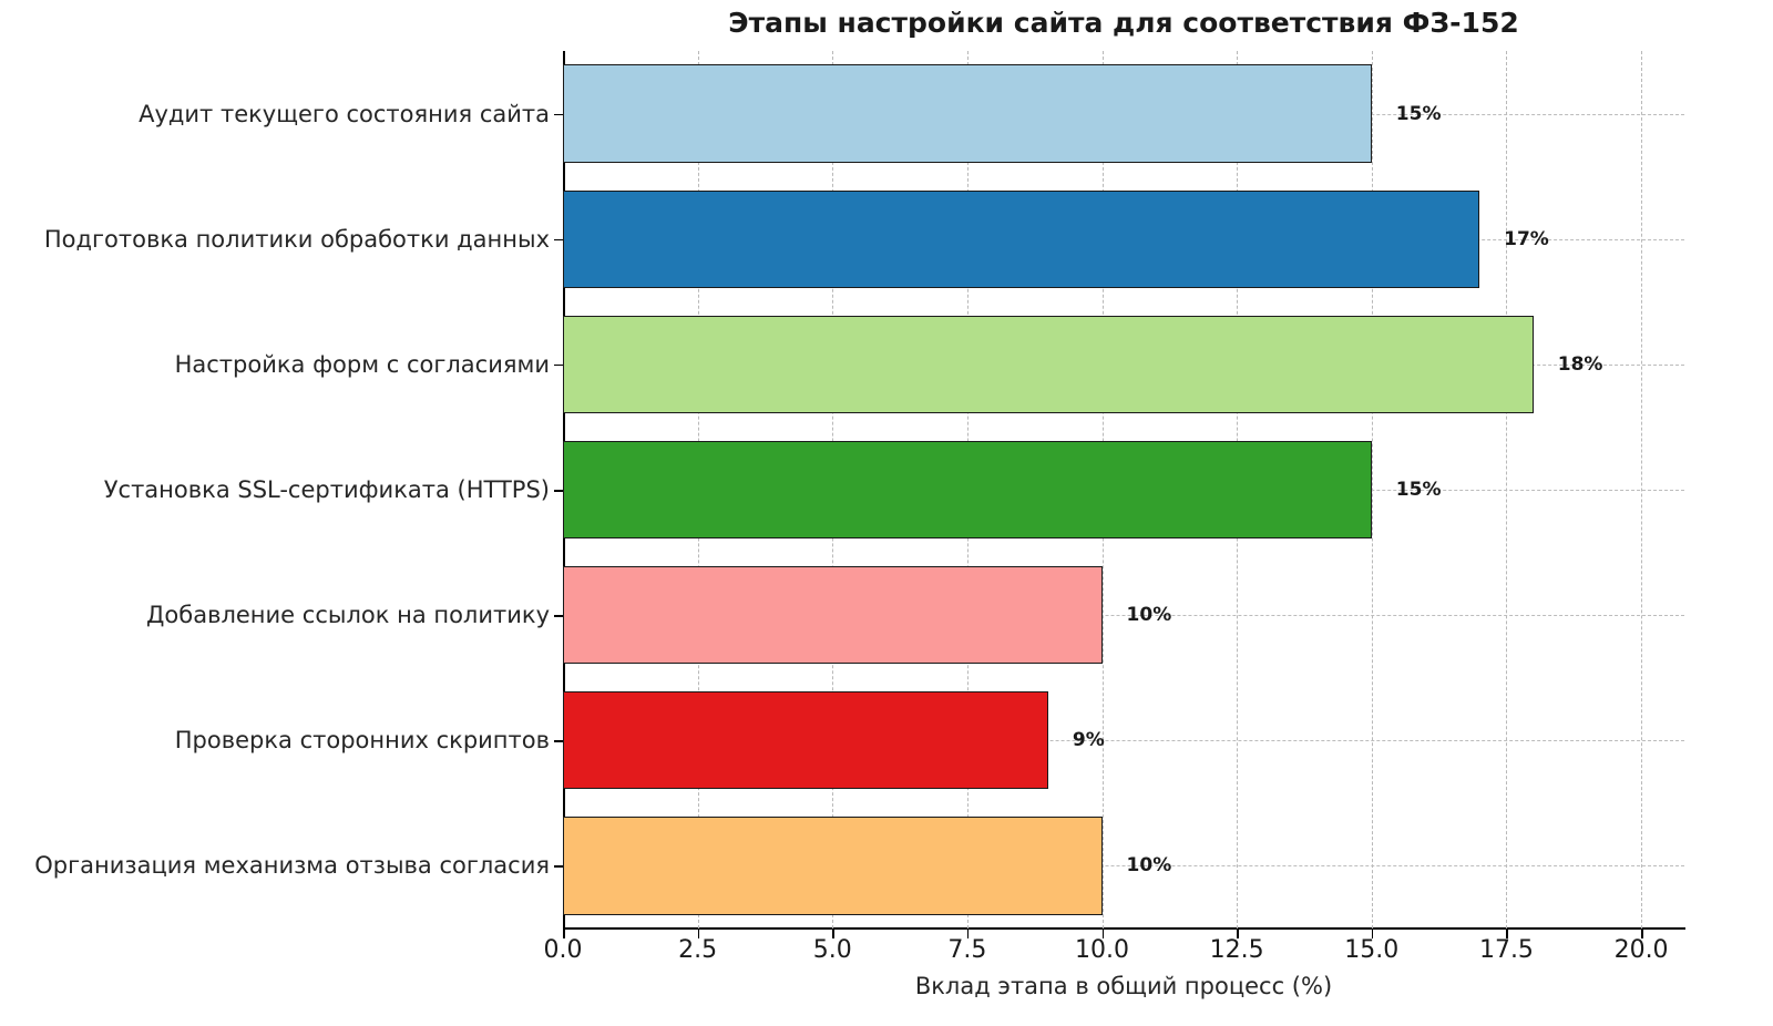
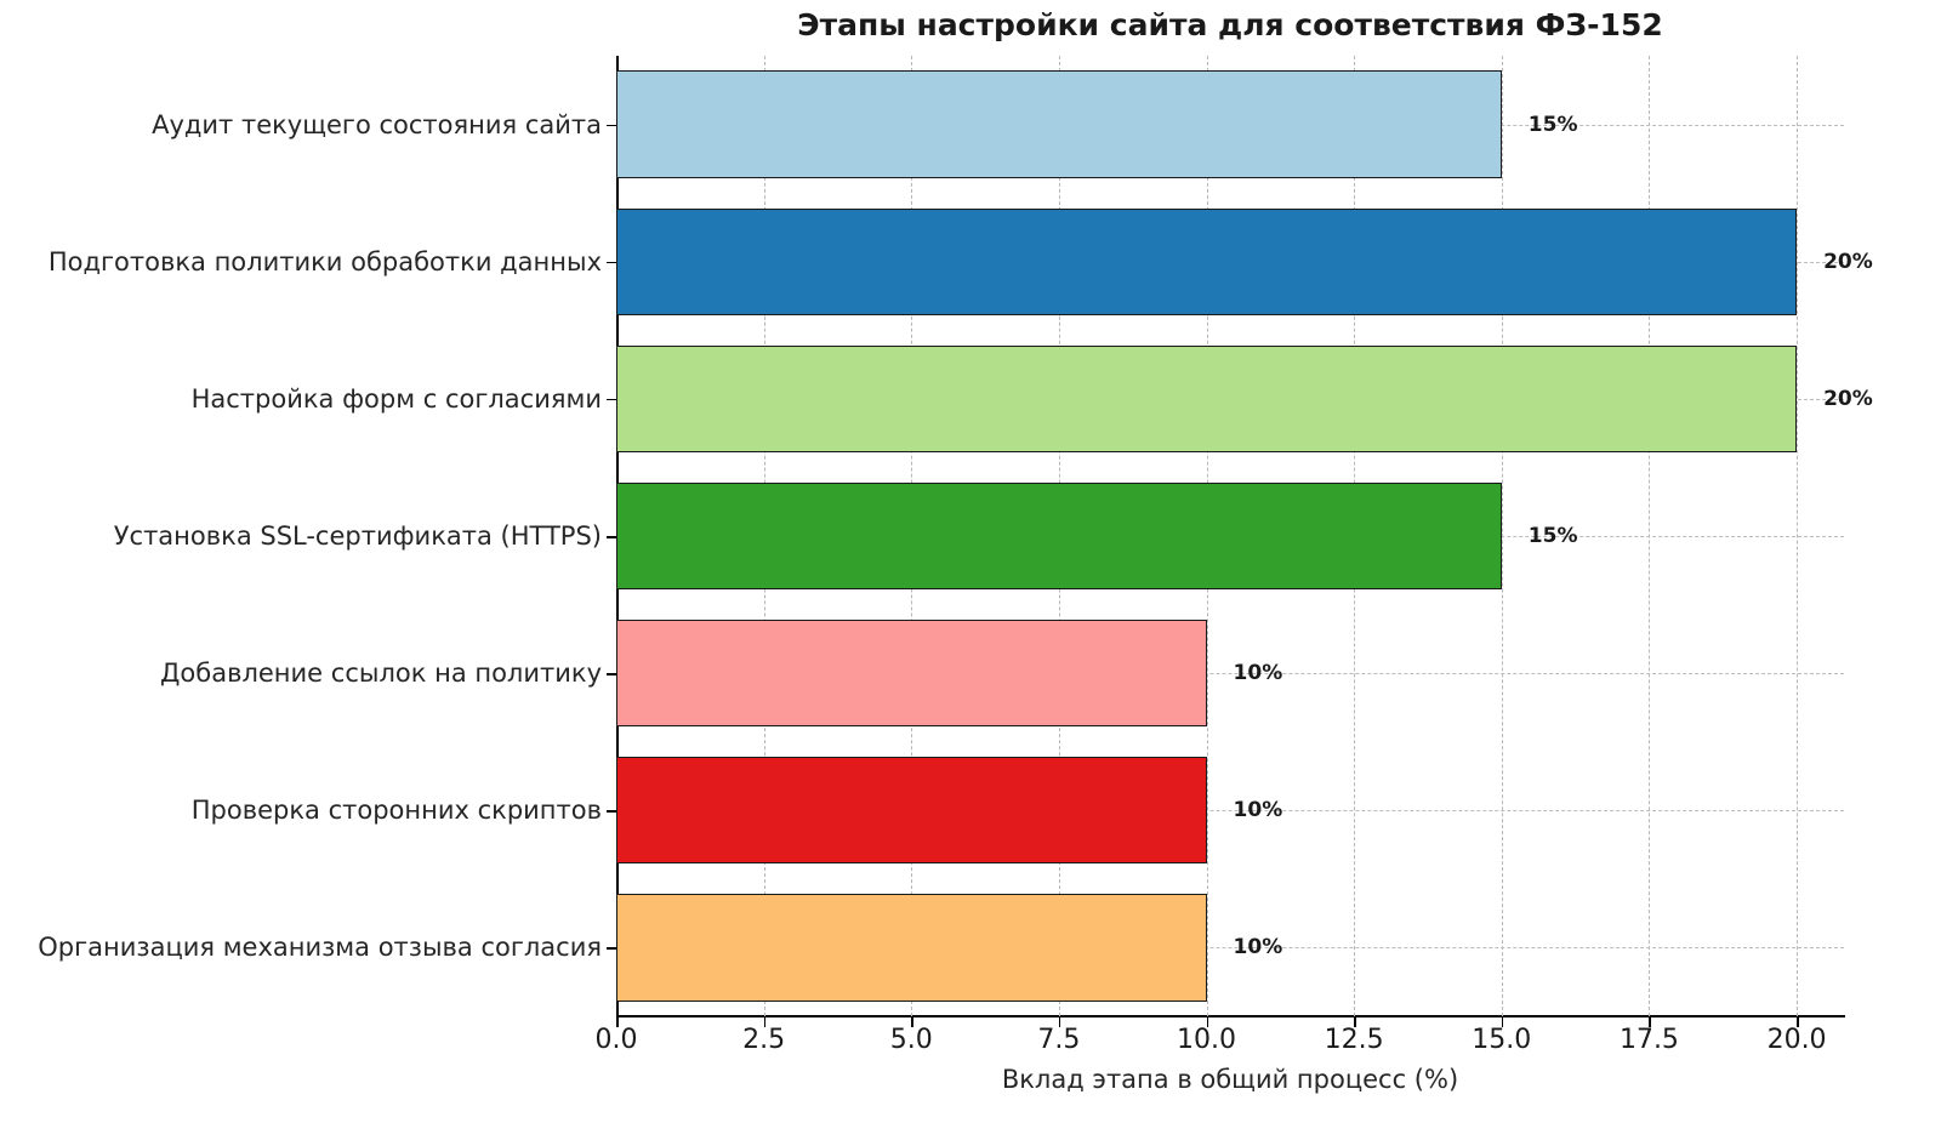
Подготовка политики обработки данных: 17% -> 20%
Настройка форм с согласиями: 18% -> 20%
Проверка сторонних скриптов: 9% -> 10%
